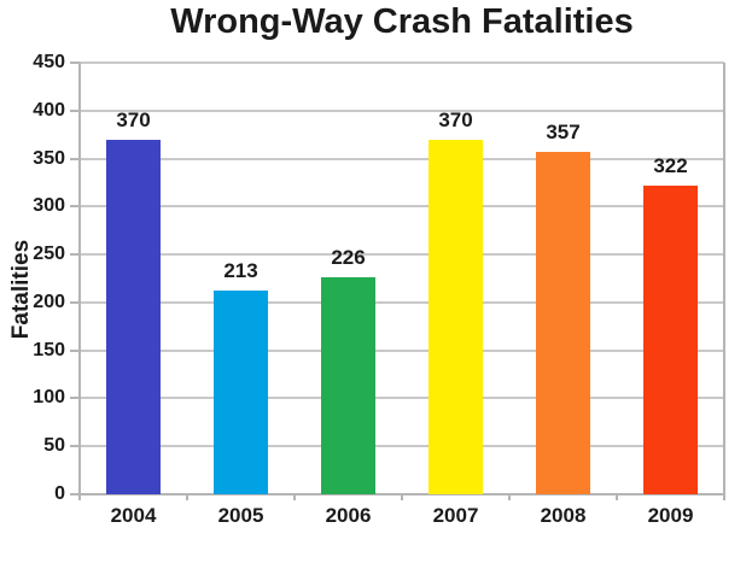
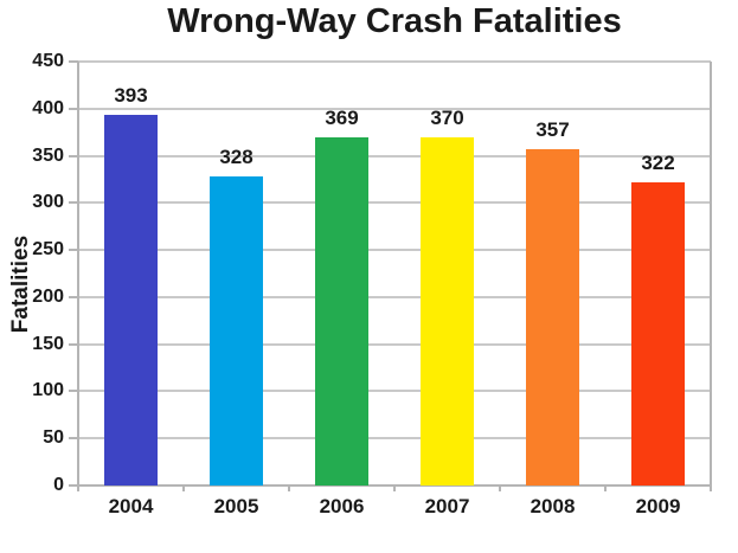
2004: 370 -> 393
2005: 213 -> 328
2006: 226 -> 369
